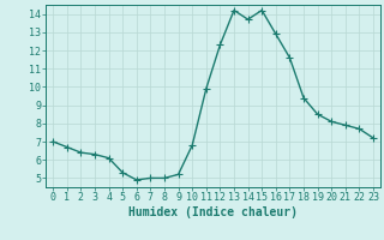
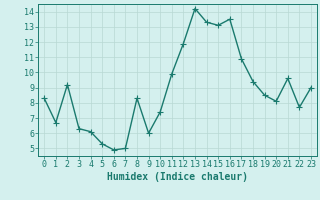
0: 7.0 -> 8.3
2: 6.4 -> 9.2
8: 5.0 -> 8.3
9: 5.2 -> 6.0
10: 6.8 -> 7.4
12: 12.3 -> 11.9
14: 13.7 -> 13.3
15: 14.2 -> 13.1
16: 12.9 -> 13.5
17: 11.6 -> 10.9
21: 7.9 -> 9.6
23: 7.2 -> 9.0
